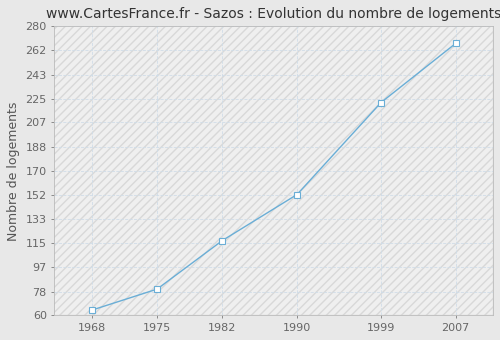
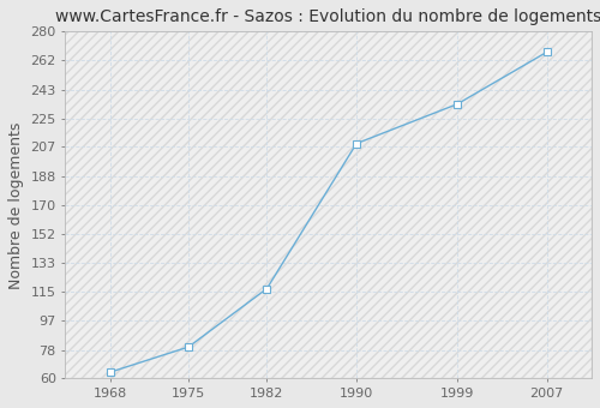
1990: 152 -> 209
1999: 222 -> 234
